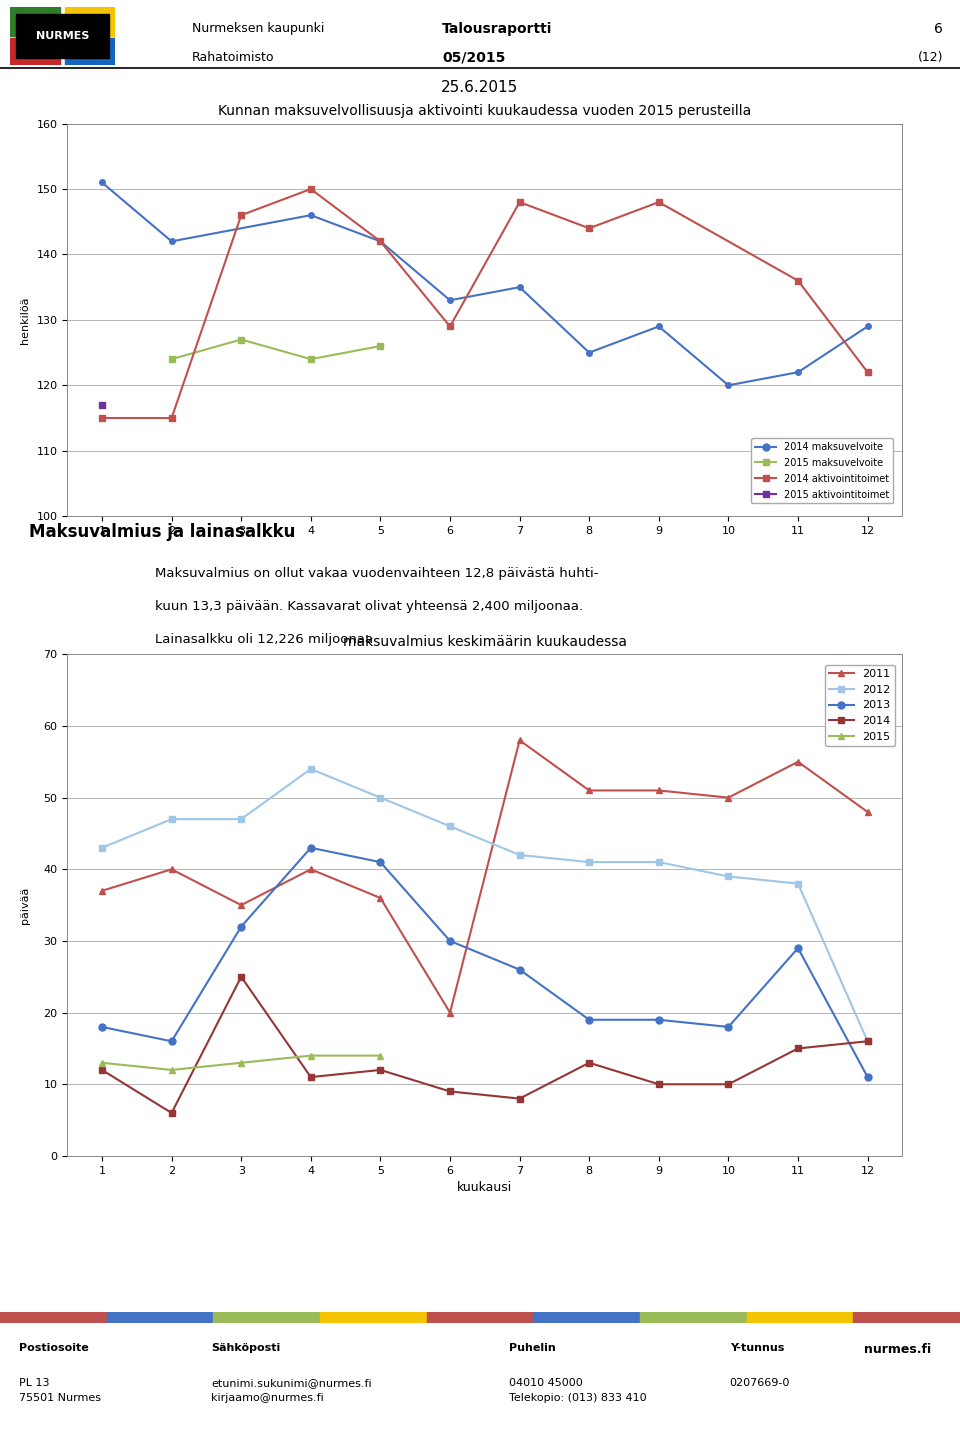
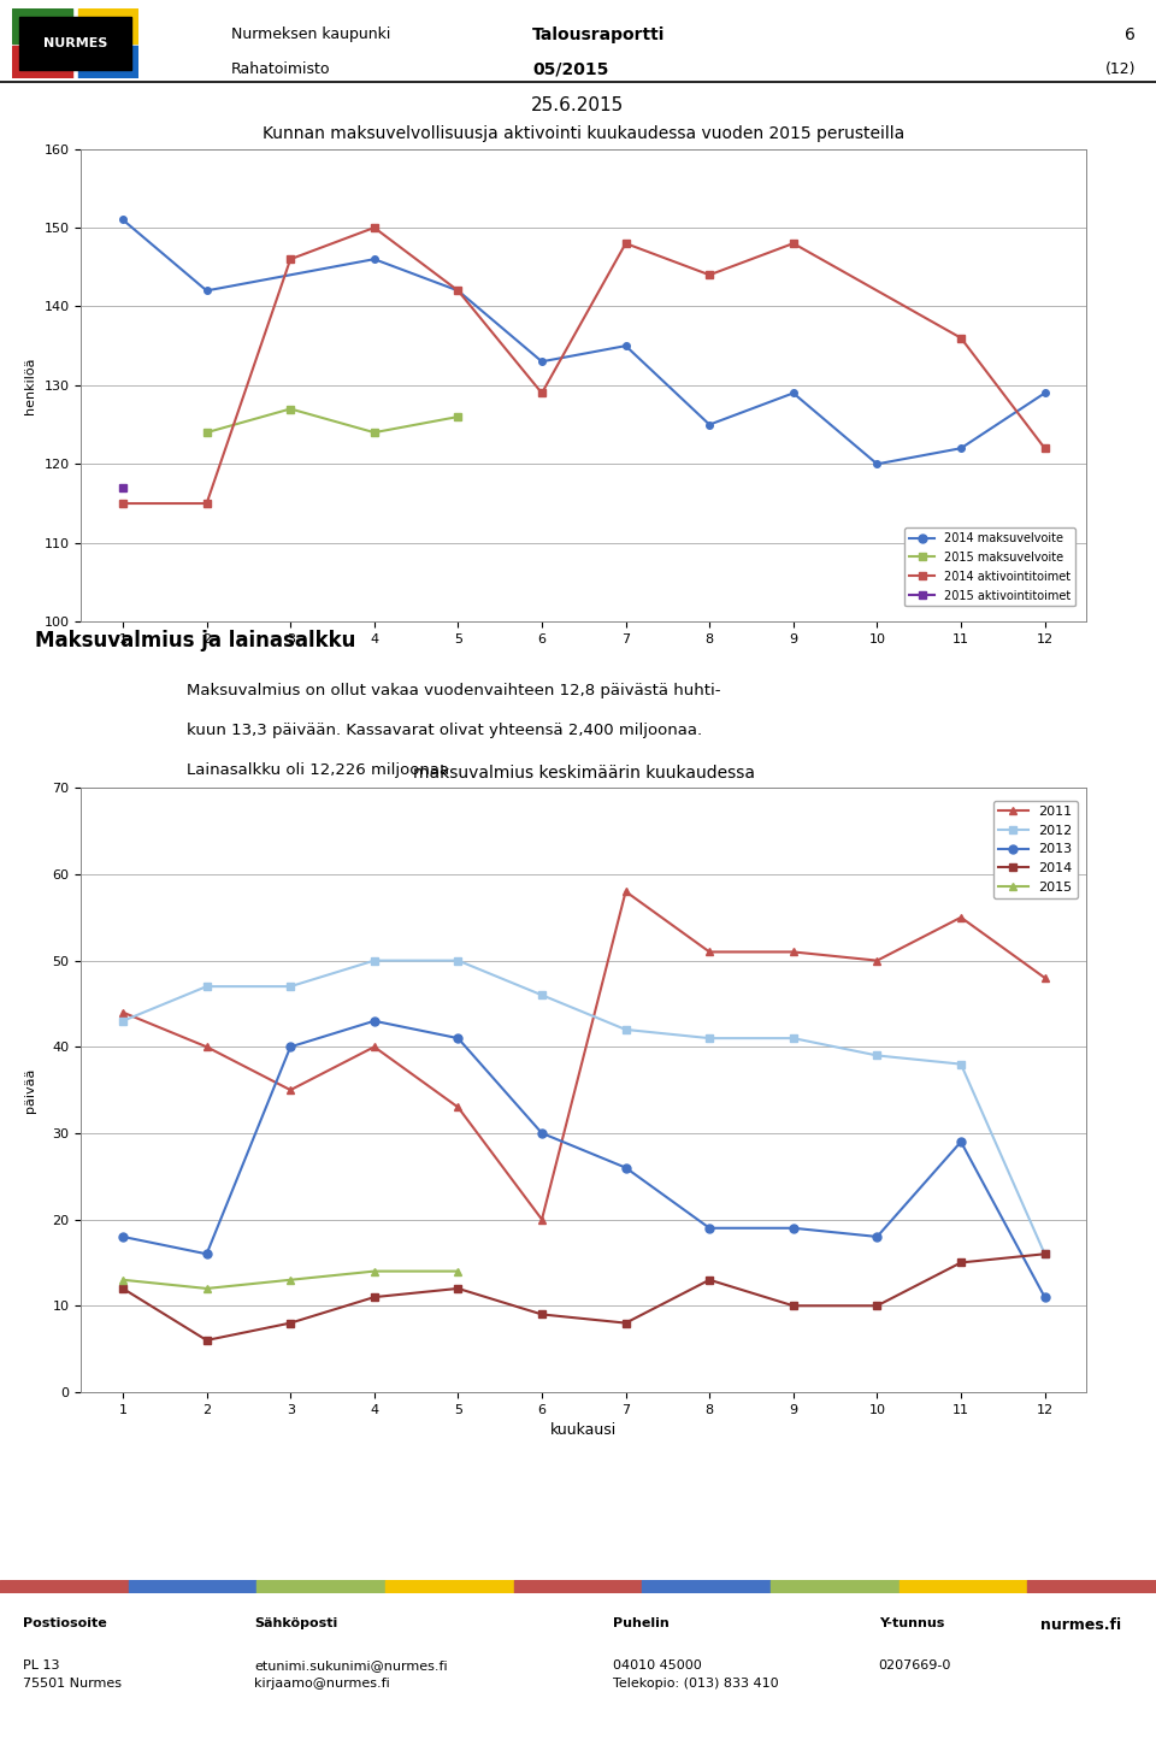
maksuvalmius keskimäärin kuukaudessa/2011/1: 37 -> 44
maksuvalmius keskimäärin kuukaudessa/2013/3: 32 -> 40
maksuvalmius keskimäärin kuukaudessa/2014/3: 25 -> 8
maksuvalmius keskimäärin kuukaudessa/2012/4: 54 -> 50
maksuvalmius keskimäärin kuukaudessa/2011/5: 36 -> 33
